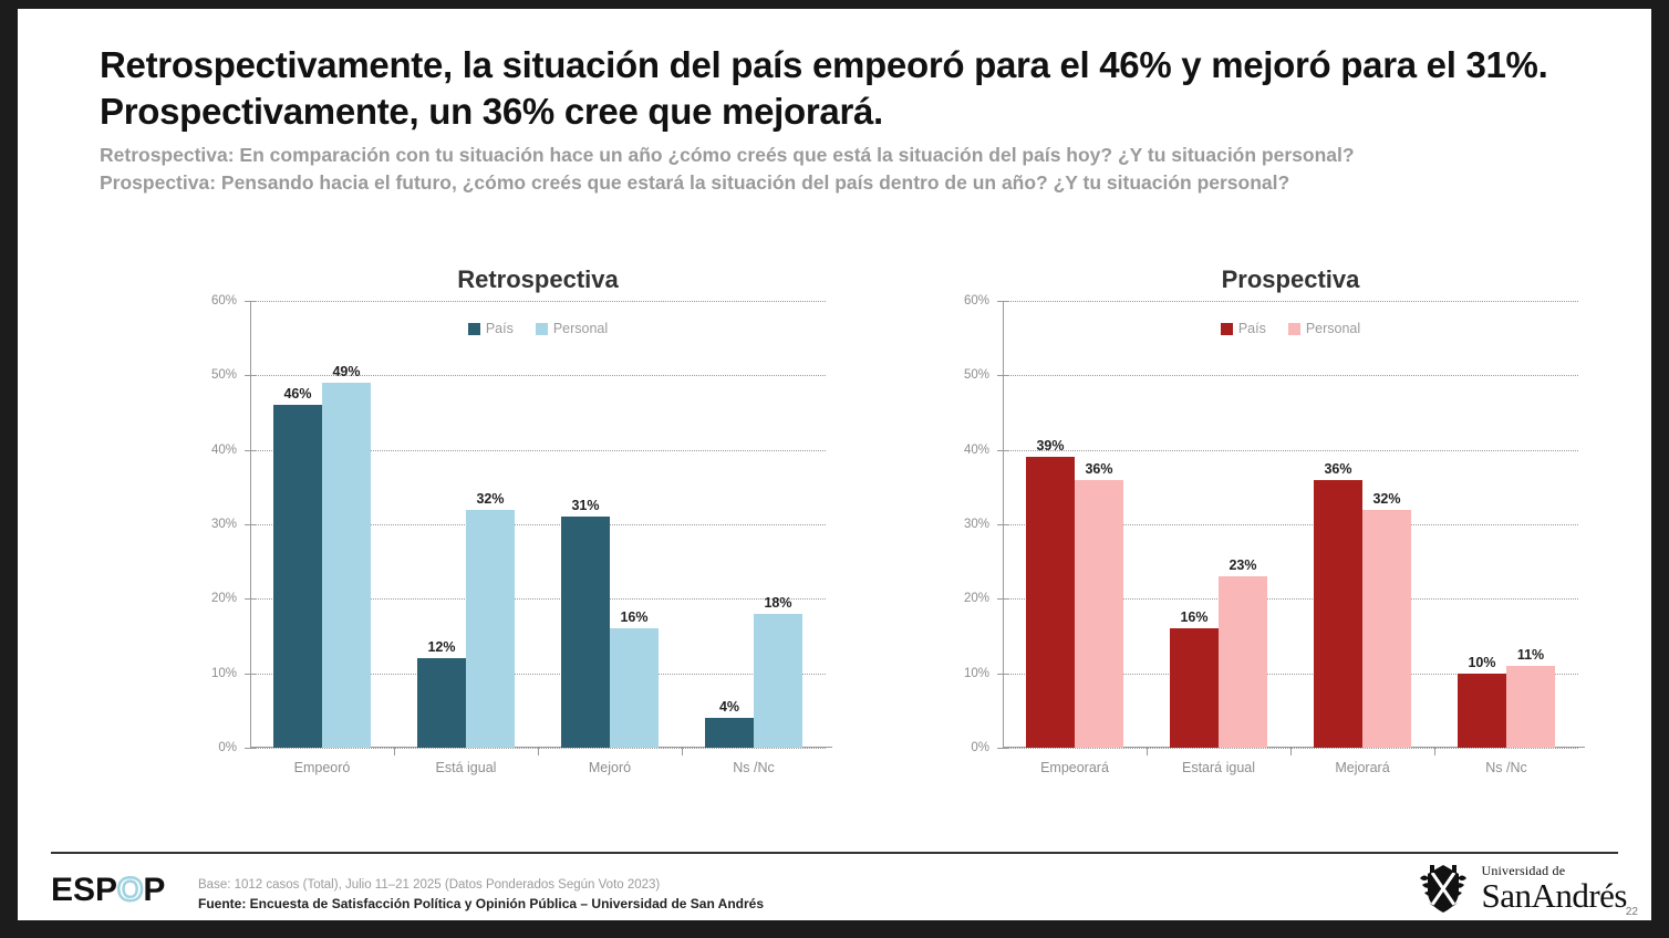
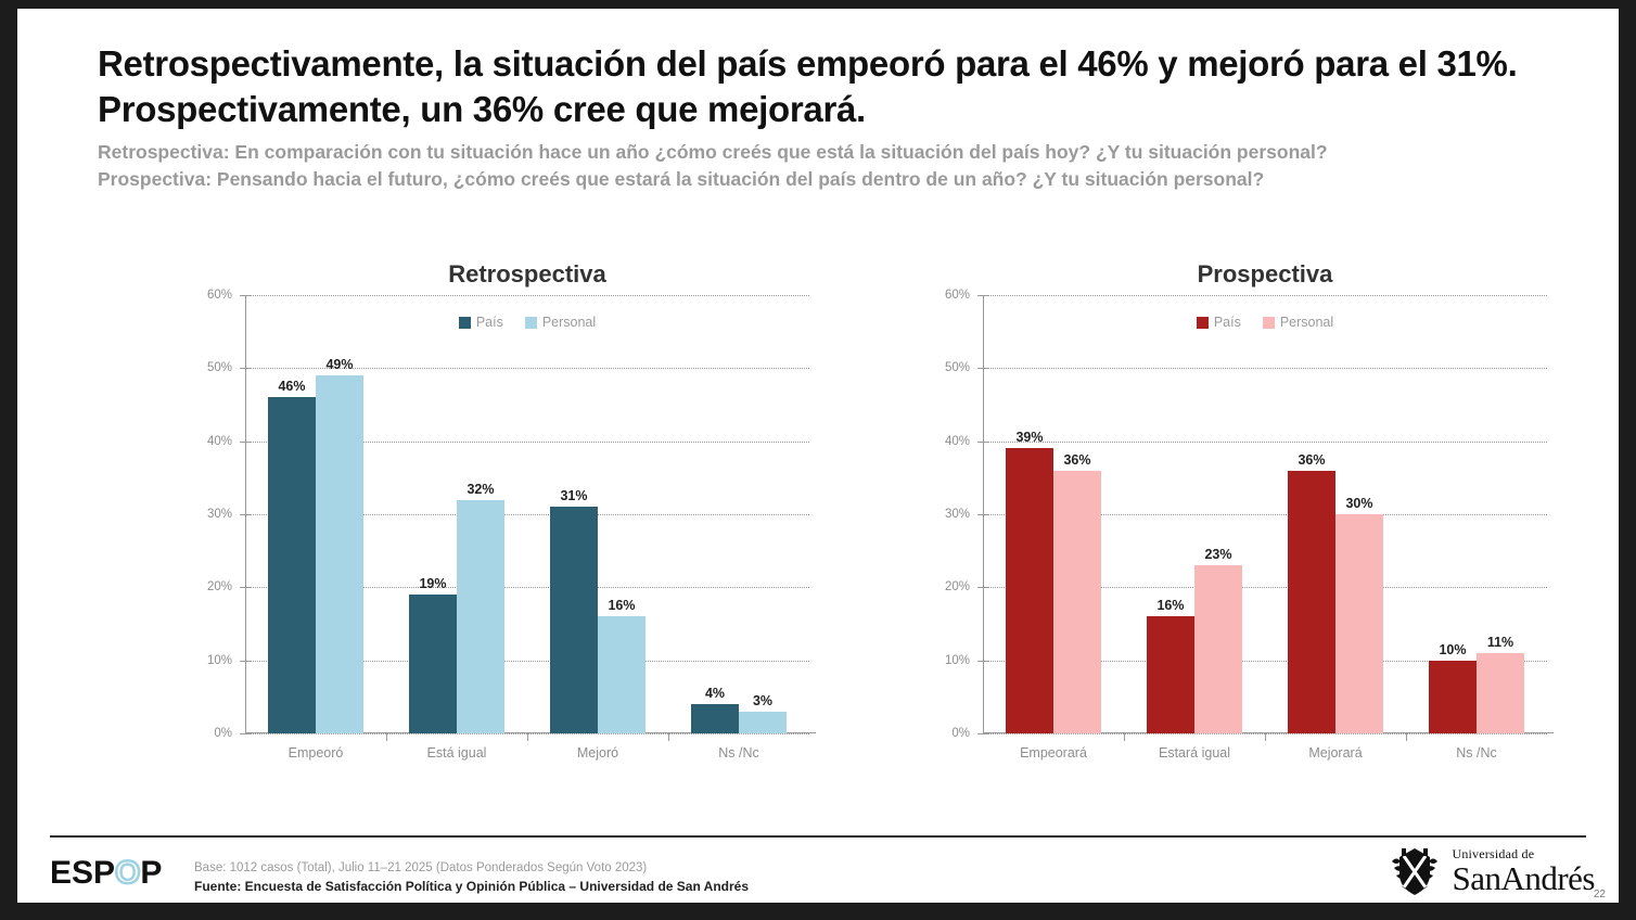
Retrospectiva/País/Está igual: 12% -> 19%
Retrospectiva/Personal/Ns /Nc: 18% -> 3%
Prospectiva/Personal/Mejorará: 32% -> 30%
